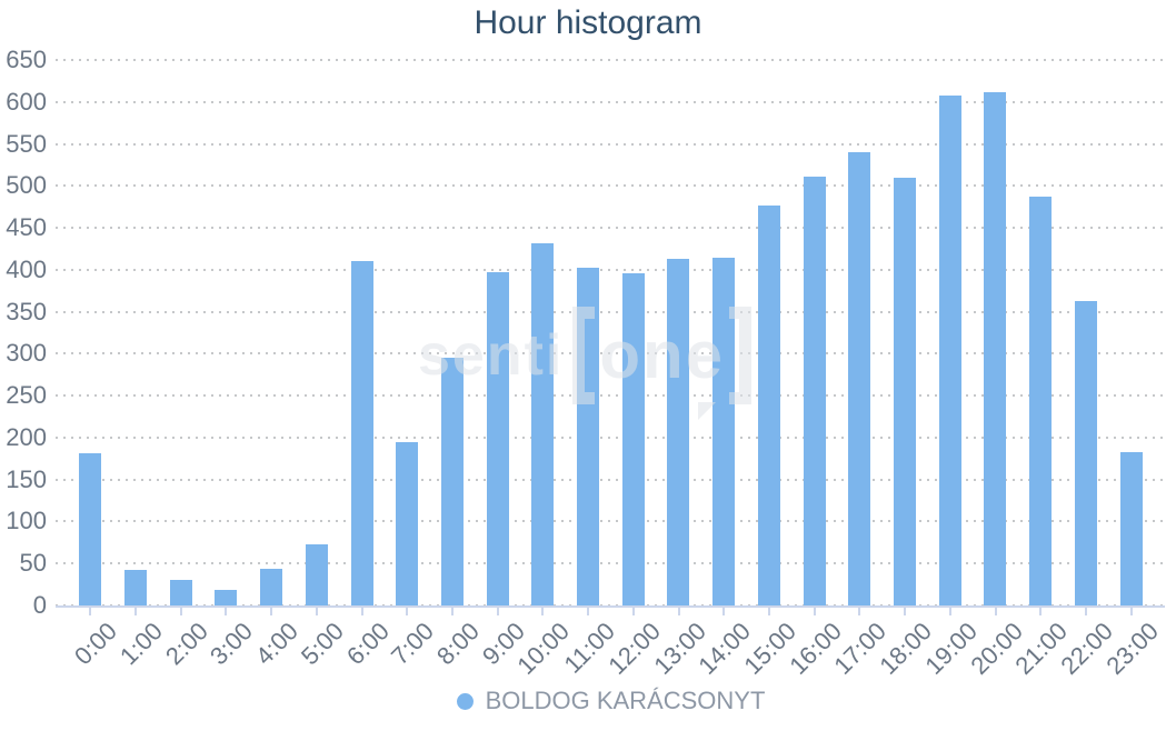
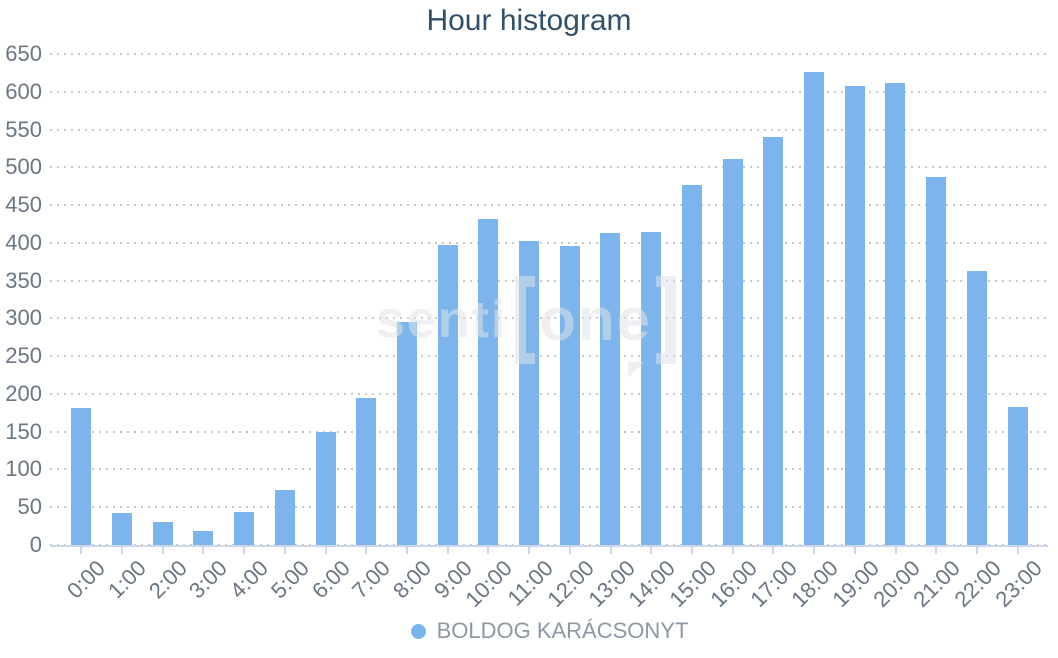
6:00: 410 -> 150
18:00: 510 -> 630
